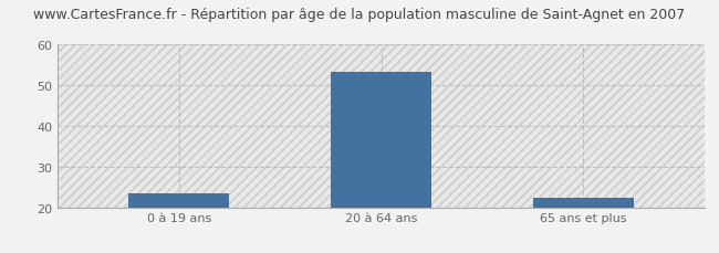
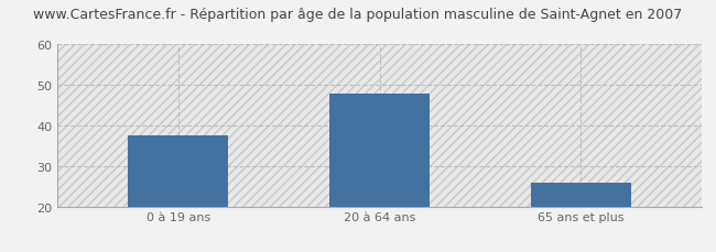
0 à 19 ans: 23.5 -> 37.5
20 à 64 ans: 53.3 -> 48.0
65 ans et plus: 22.3 -> 26.0
